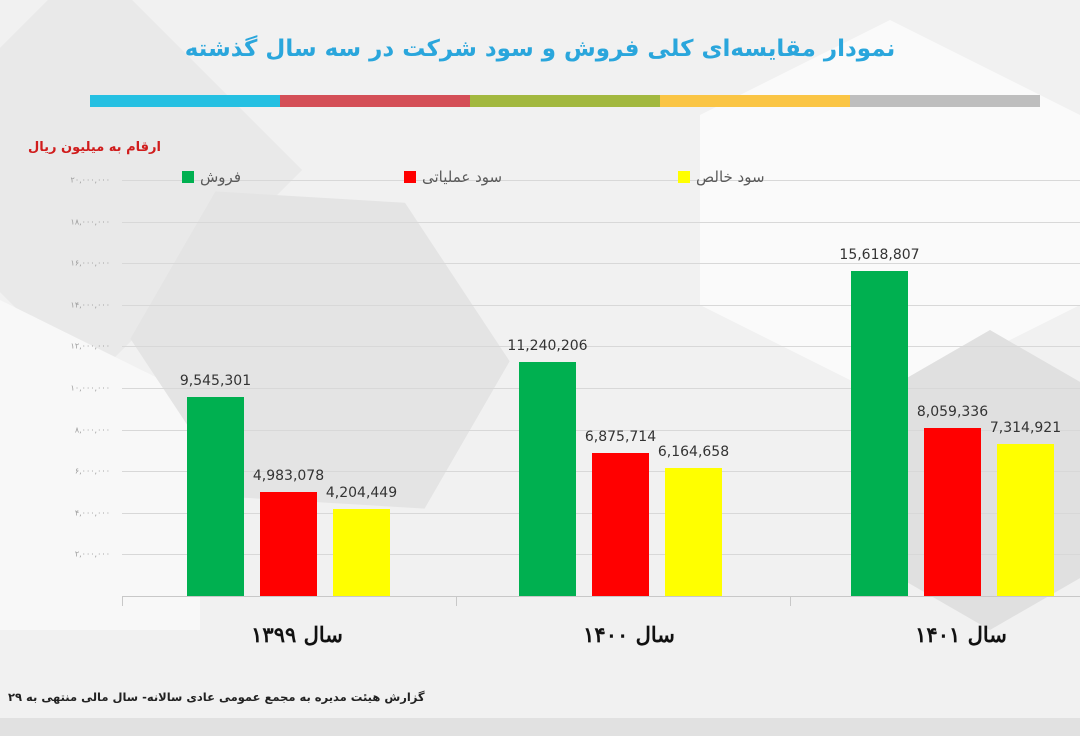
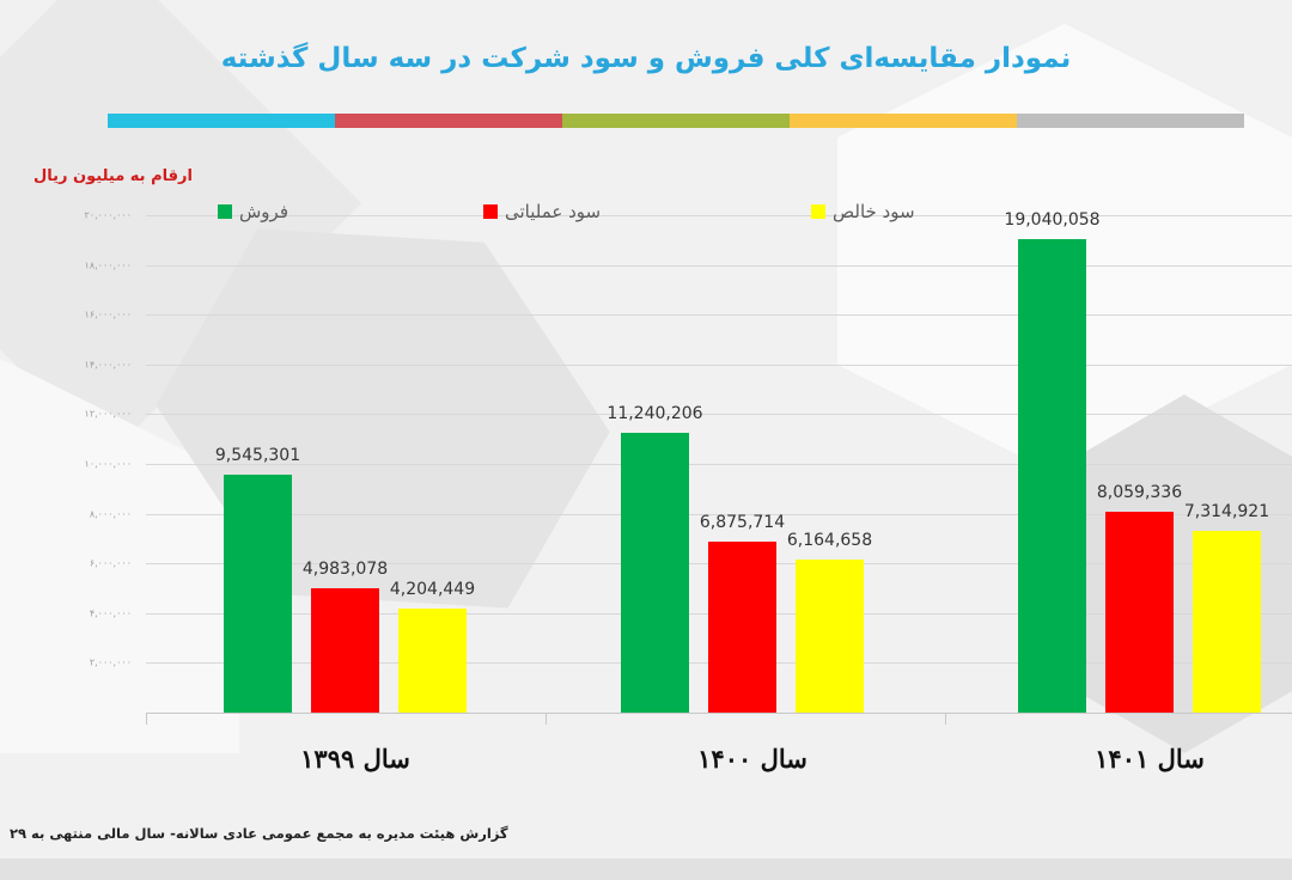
فروش/سال ۱۴۰۱: 15,618,807 -> 19,040,058
